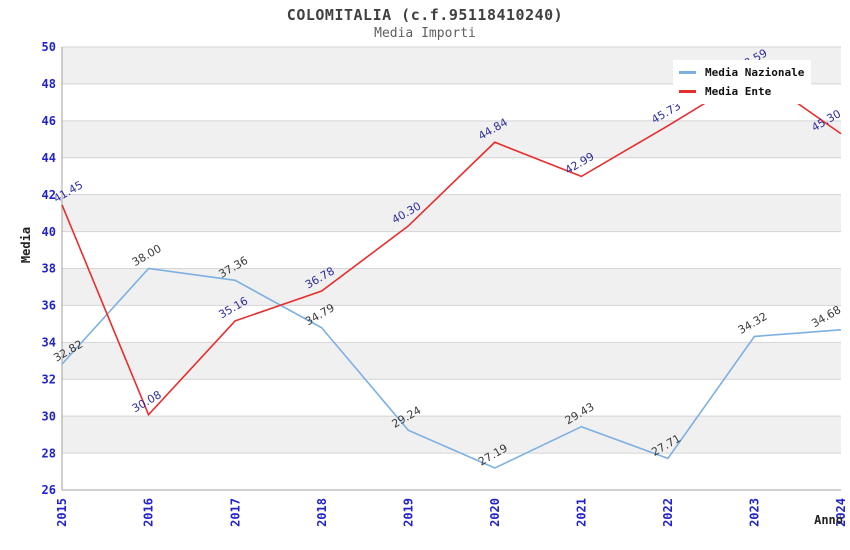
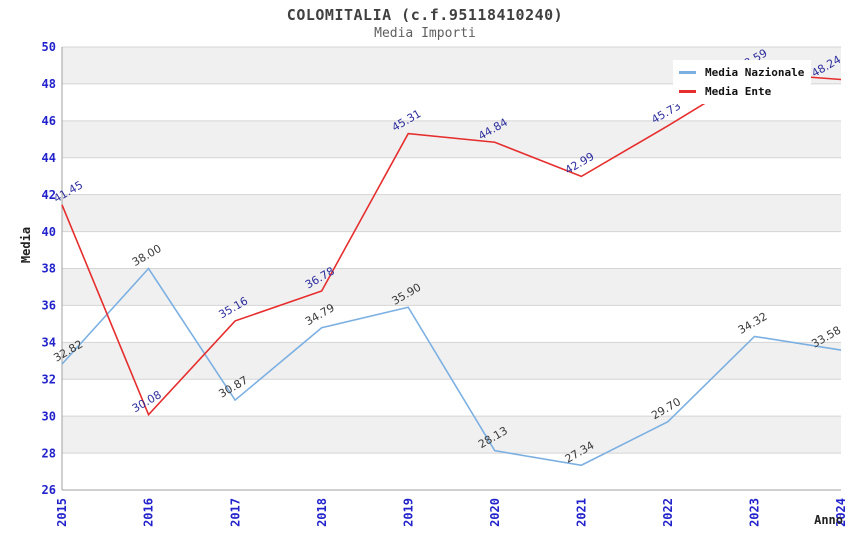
Media Nazionale/2017: 37.36 -> 30.87
Media Nazionale/2019: 29.24 -> 35.90
Media Ente/2019: 40.30 -> 45.31
Media Nazionale/2020: 27.19 -> 28.13
Media Nazionale/2021: 29.43 -> 27.34
Media Nazionale/2022: 27.71 -> 29.70
Media Nazionale/2024: 34.68 -> 33.58
Media Ente/2024: 45.30 -> 48.24
